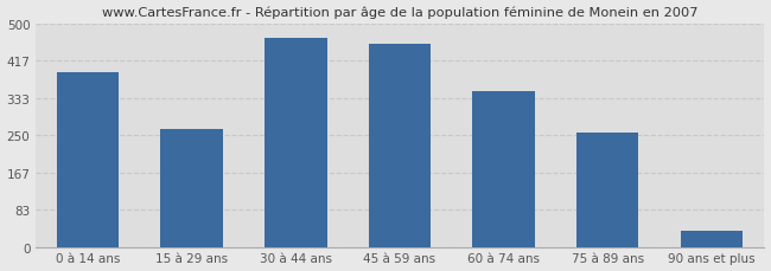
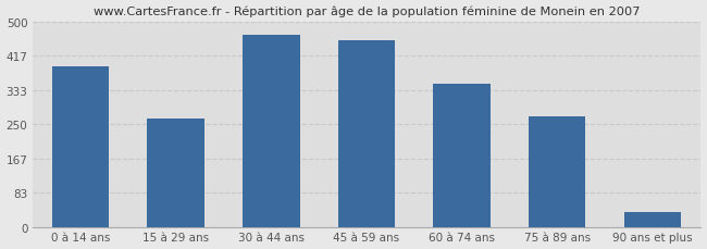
75 à 89 ans: 255 -> 270
